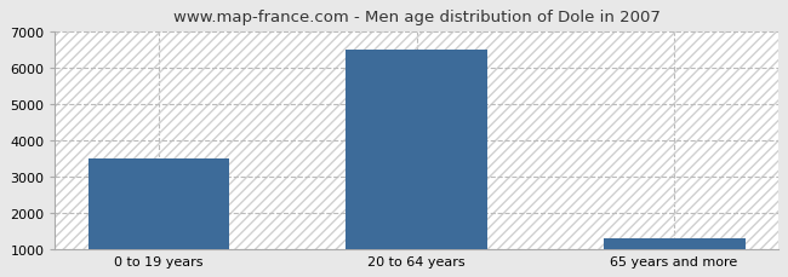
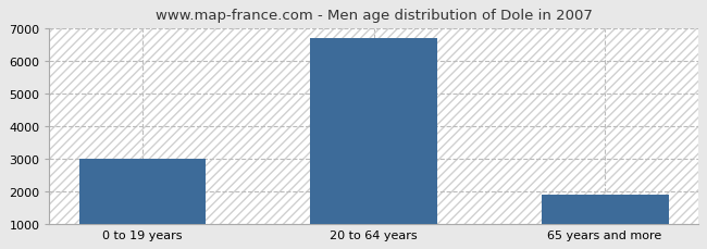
0 to 19 years: 3500 -> 3000
20 to 64 years: 6500 -> 6700
65 years and more: 1300 -> 1900
